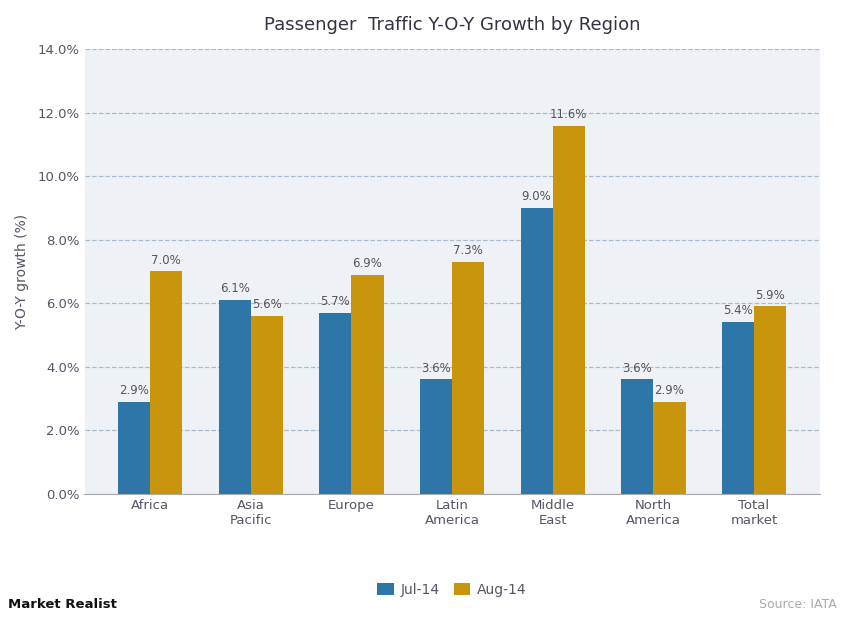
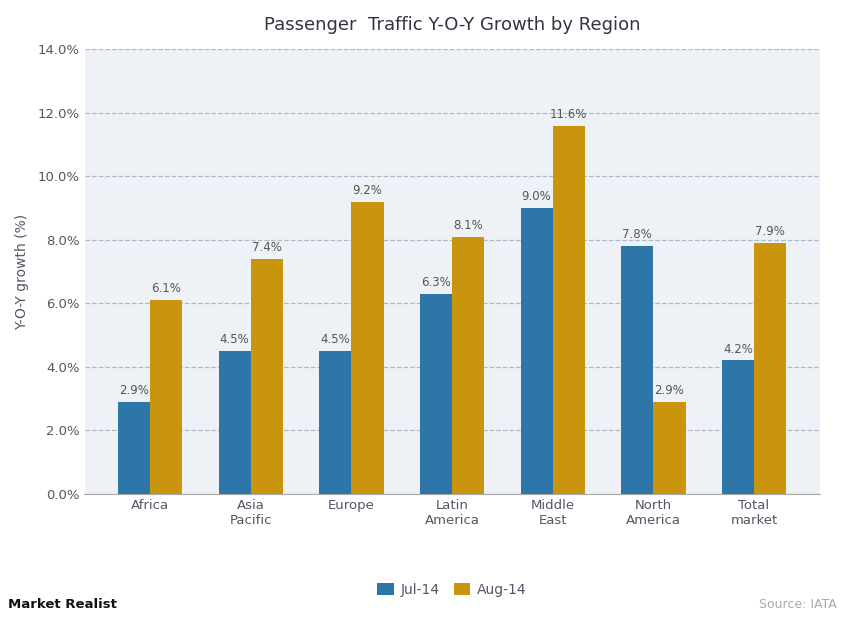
Aug-14/Africa: 7.0% -> 6.1%
Jul-14/Asia Pacific: 6.1% -> 4.5%
Aug-14/Asia Pacific: 5.6% -> 7.4%
Jul-14/Europe: 5.7% -> 4.5%
Aug-14/Europe: 6.9% -> 9.2%
Jul-14/Latin America: 3.6% -> 6.3%
Aug-14/Latin America: 7.3% -> 8.1%
Jul-14/North America: 3.6% -> 7.8%
Jul-14/Total market: 5.4% -> 4.2%
Aug-14/Total market: 5.9% -> 7.9%
